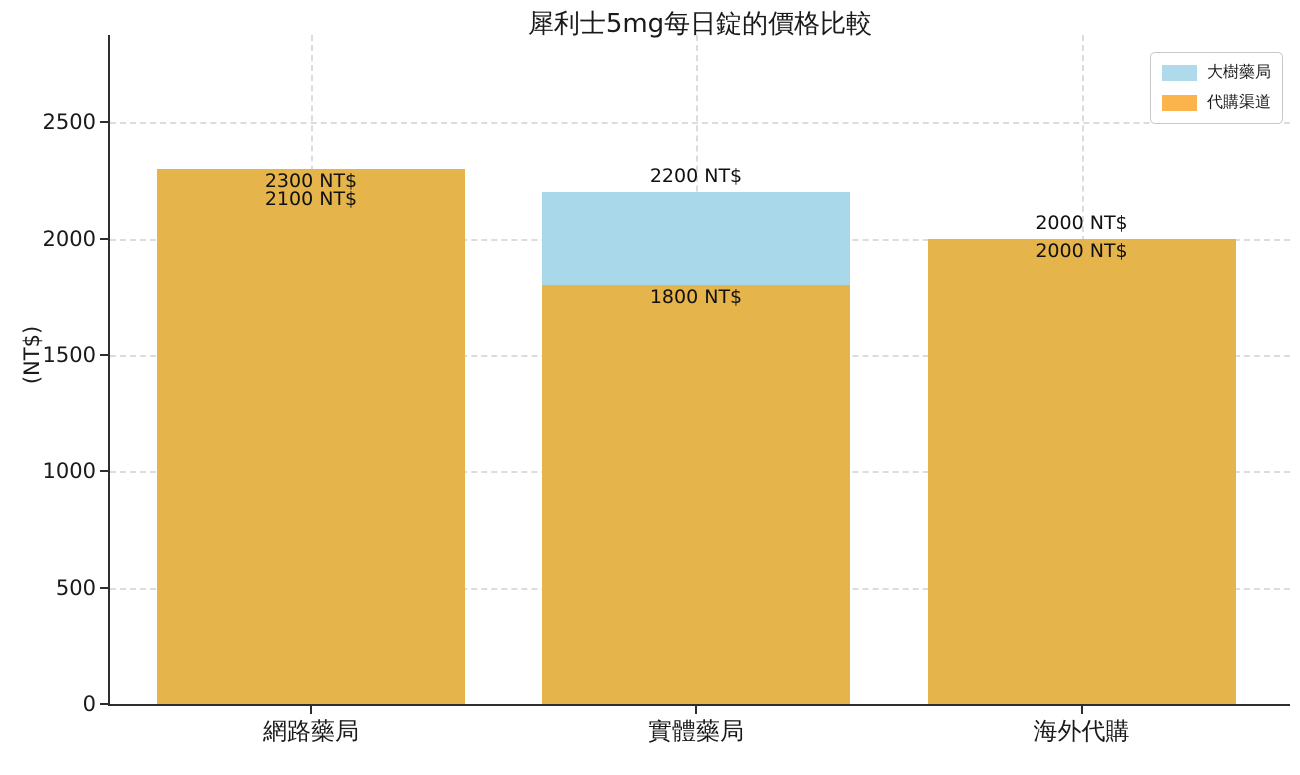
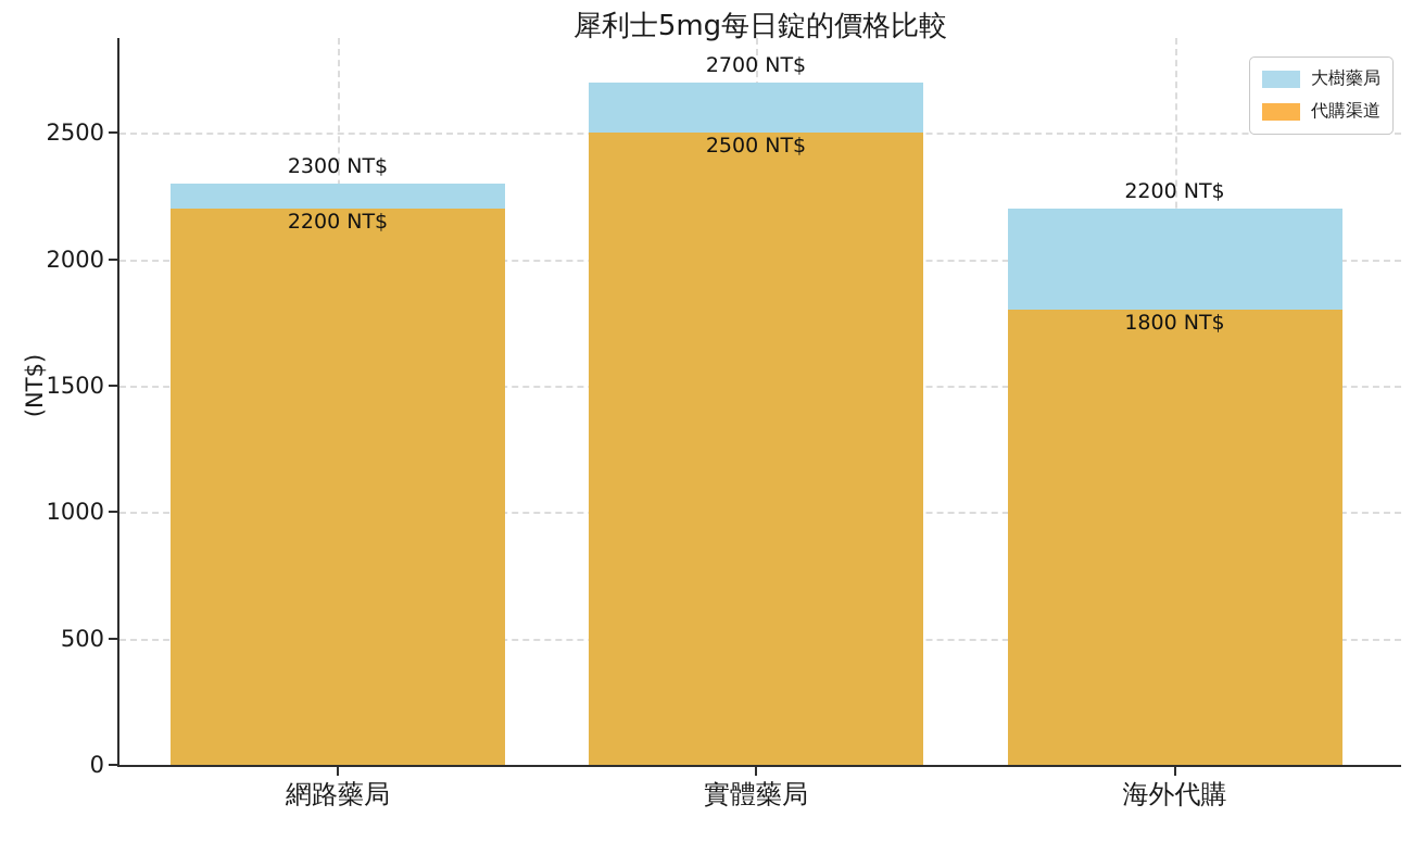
大樹藥局/網路藥局: 2100 -> 2300
代購渠道/網路藥局: 2300 -> 2200
大樹藥局/實體藥局: 2200 -> 2700
代購渠道/實體藥局: 1800 -> 2500
大樹藥局/海外代購: 2000 -> 2200
代購渠道/海外代購: 2000 -> 1800
